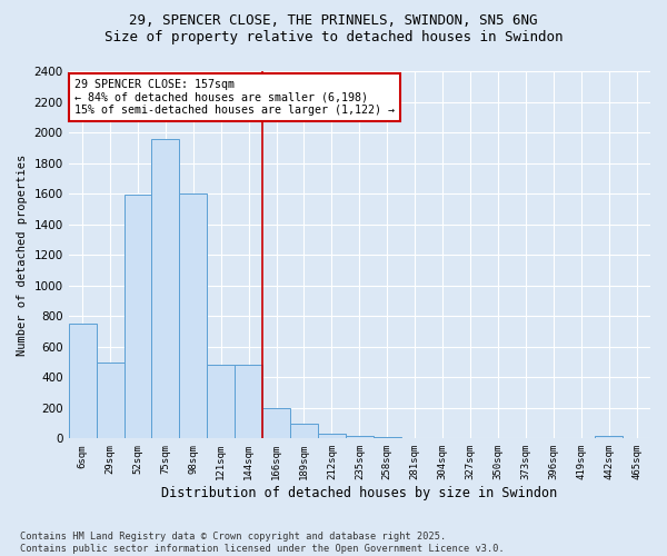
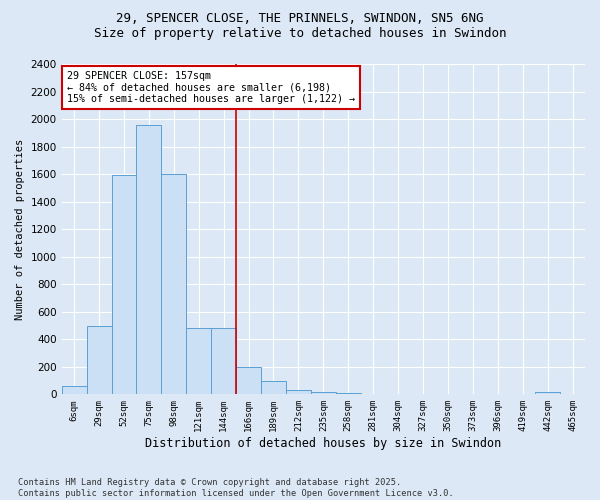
6sqm: 750 -> 60
